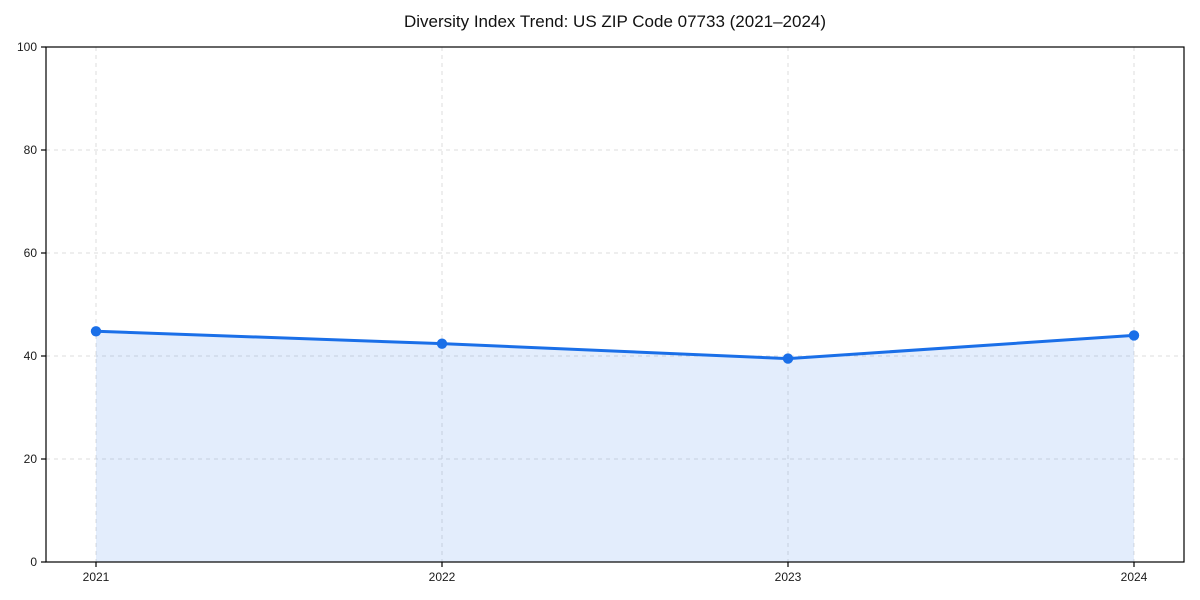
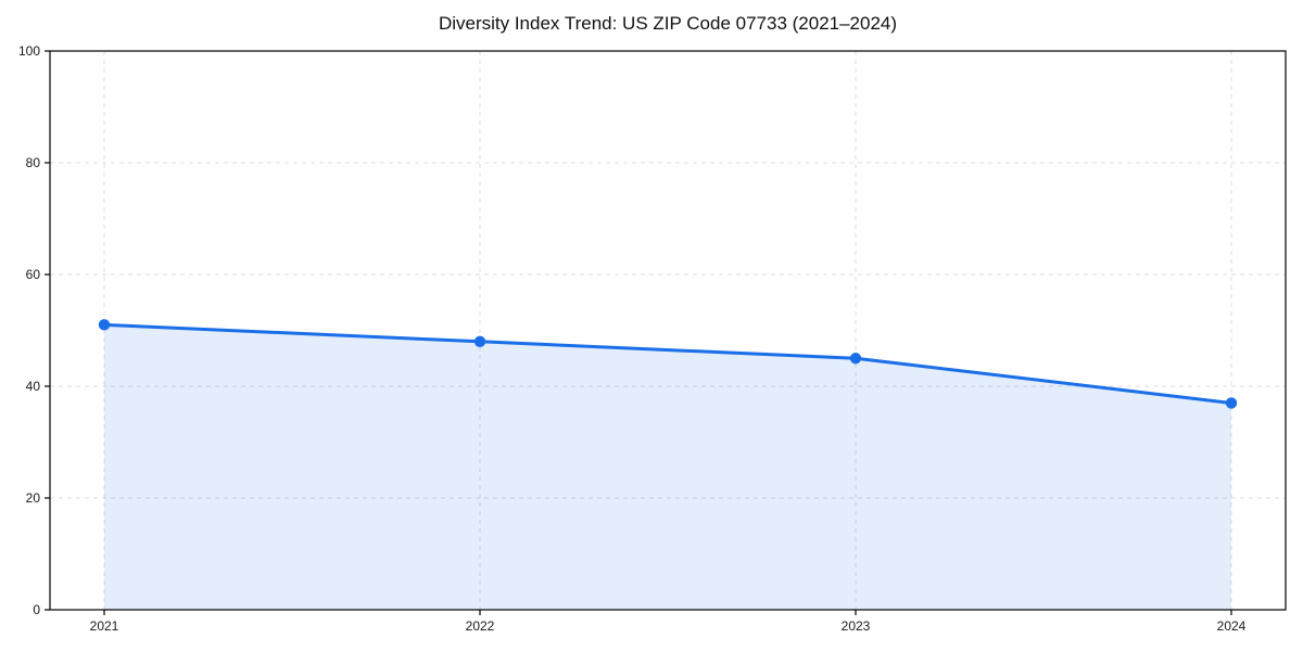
2021: 45 -> 51
2022: 42 -> 48
2023: 40 -> 45
2024: 44 -> 37
